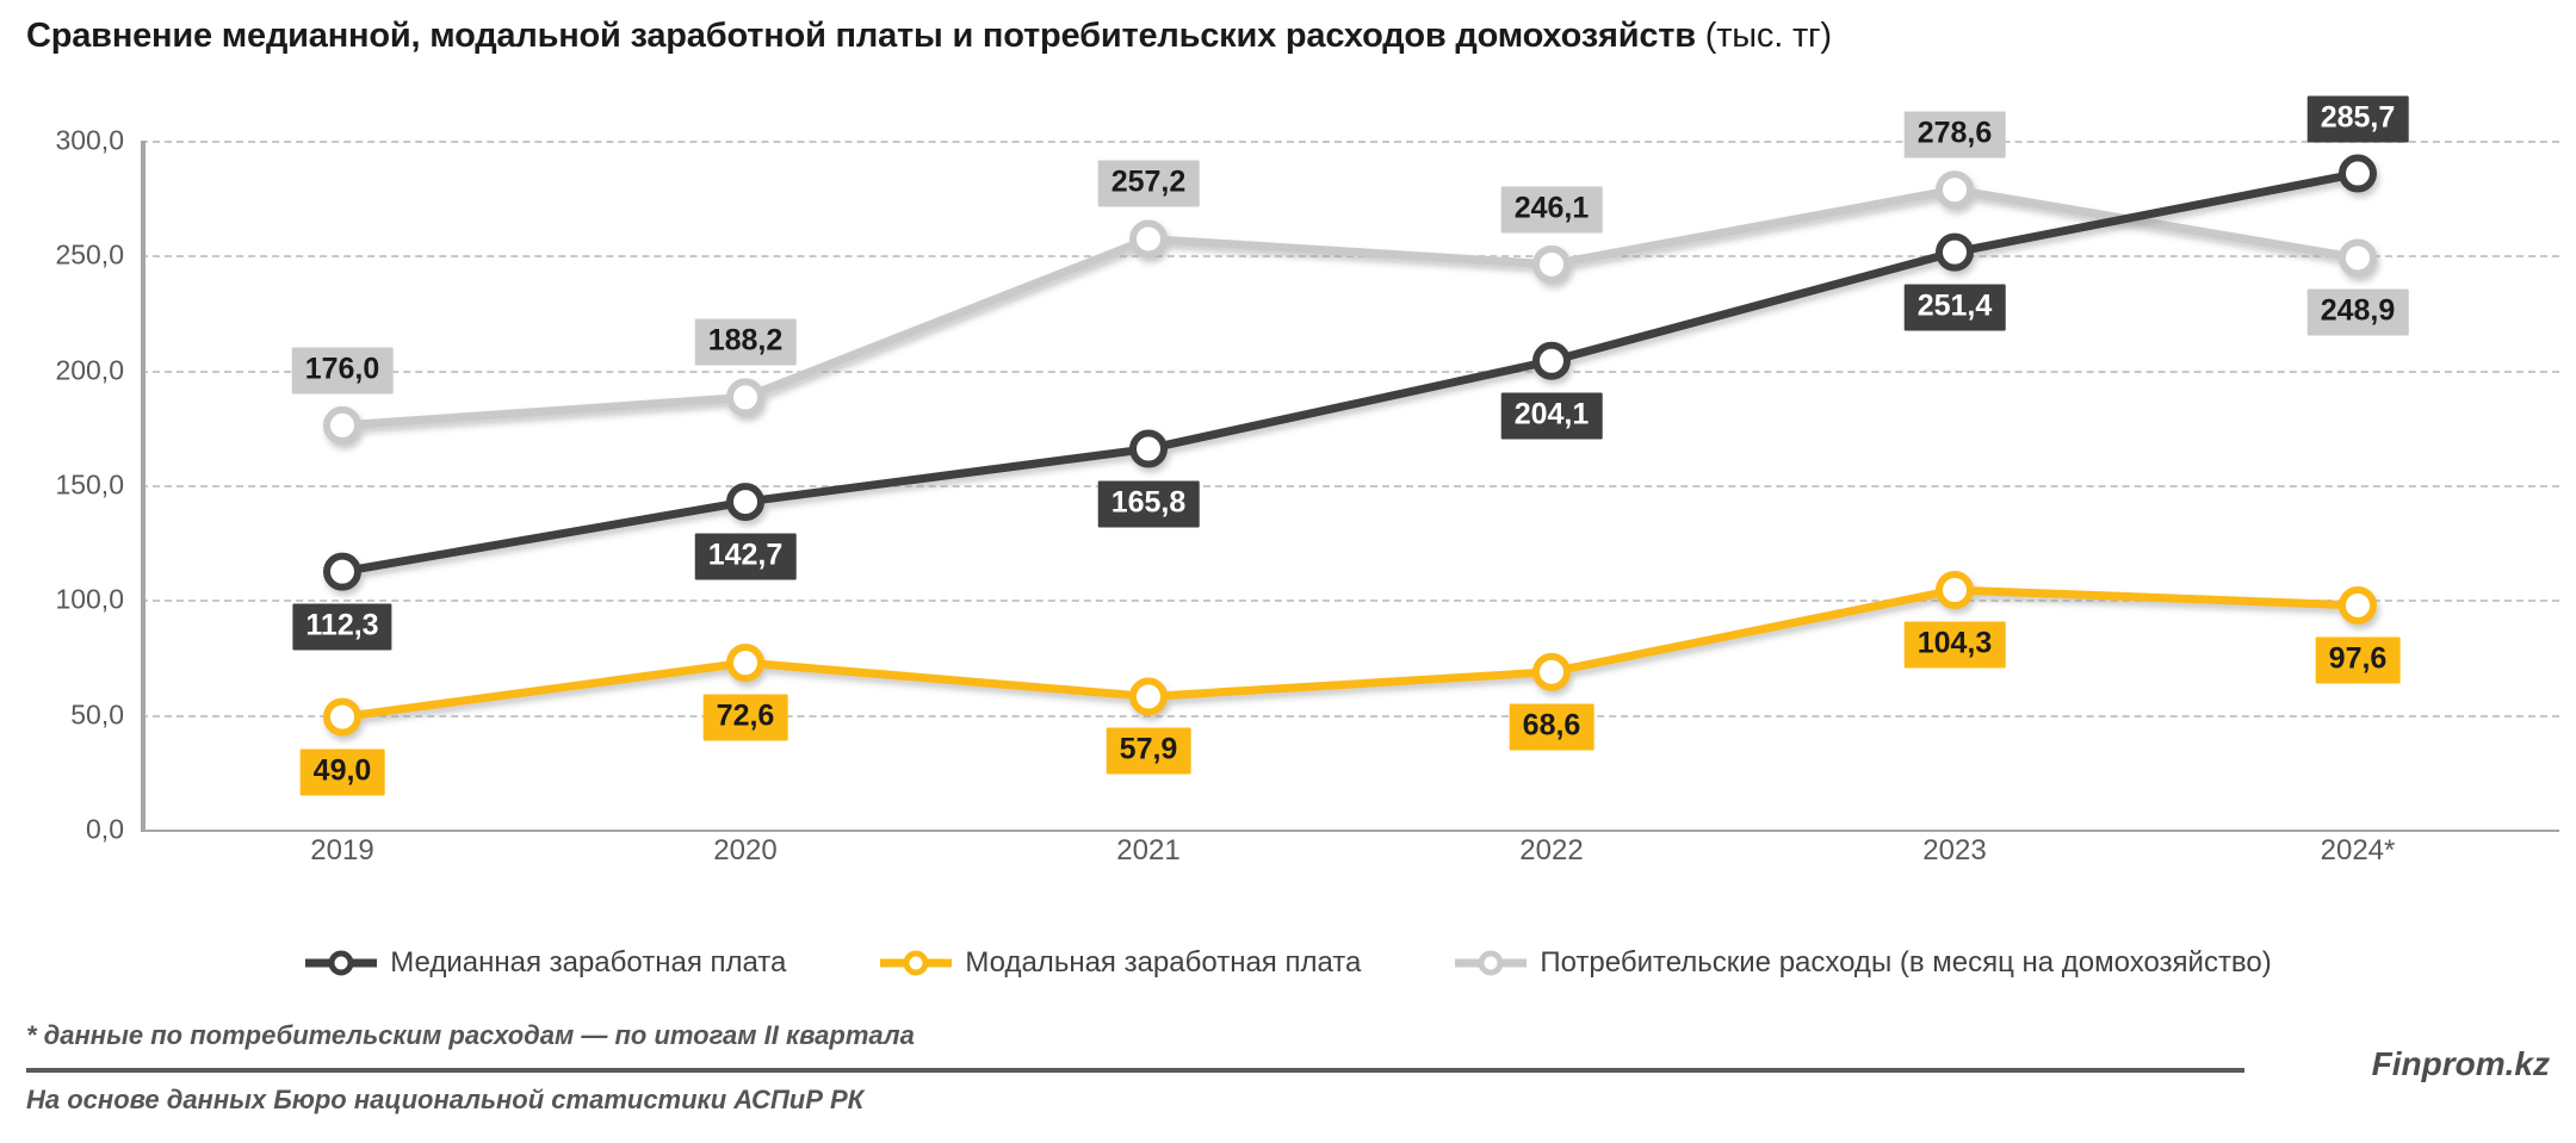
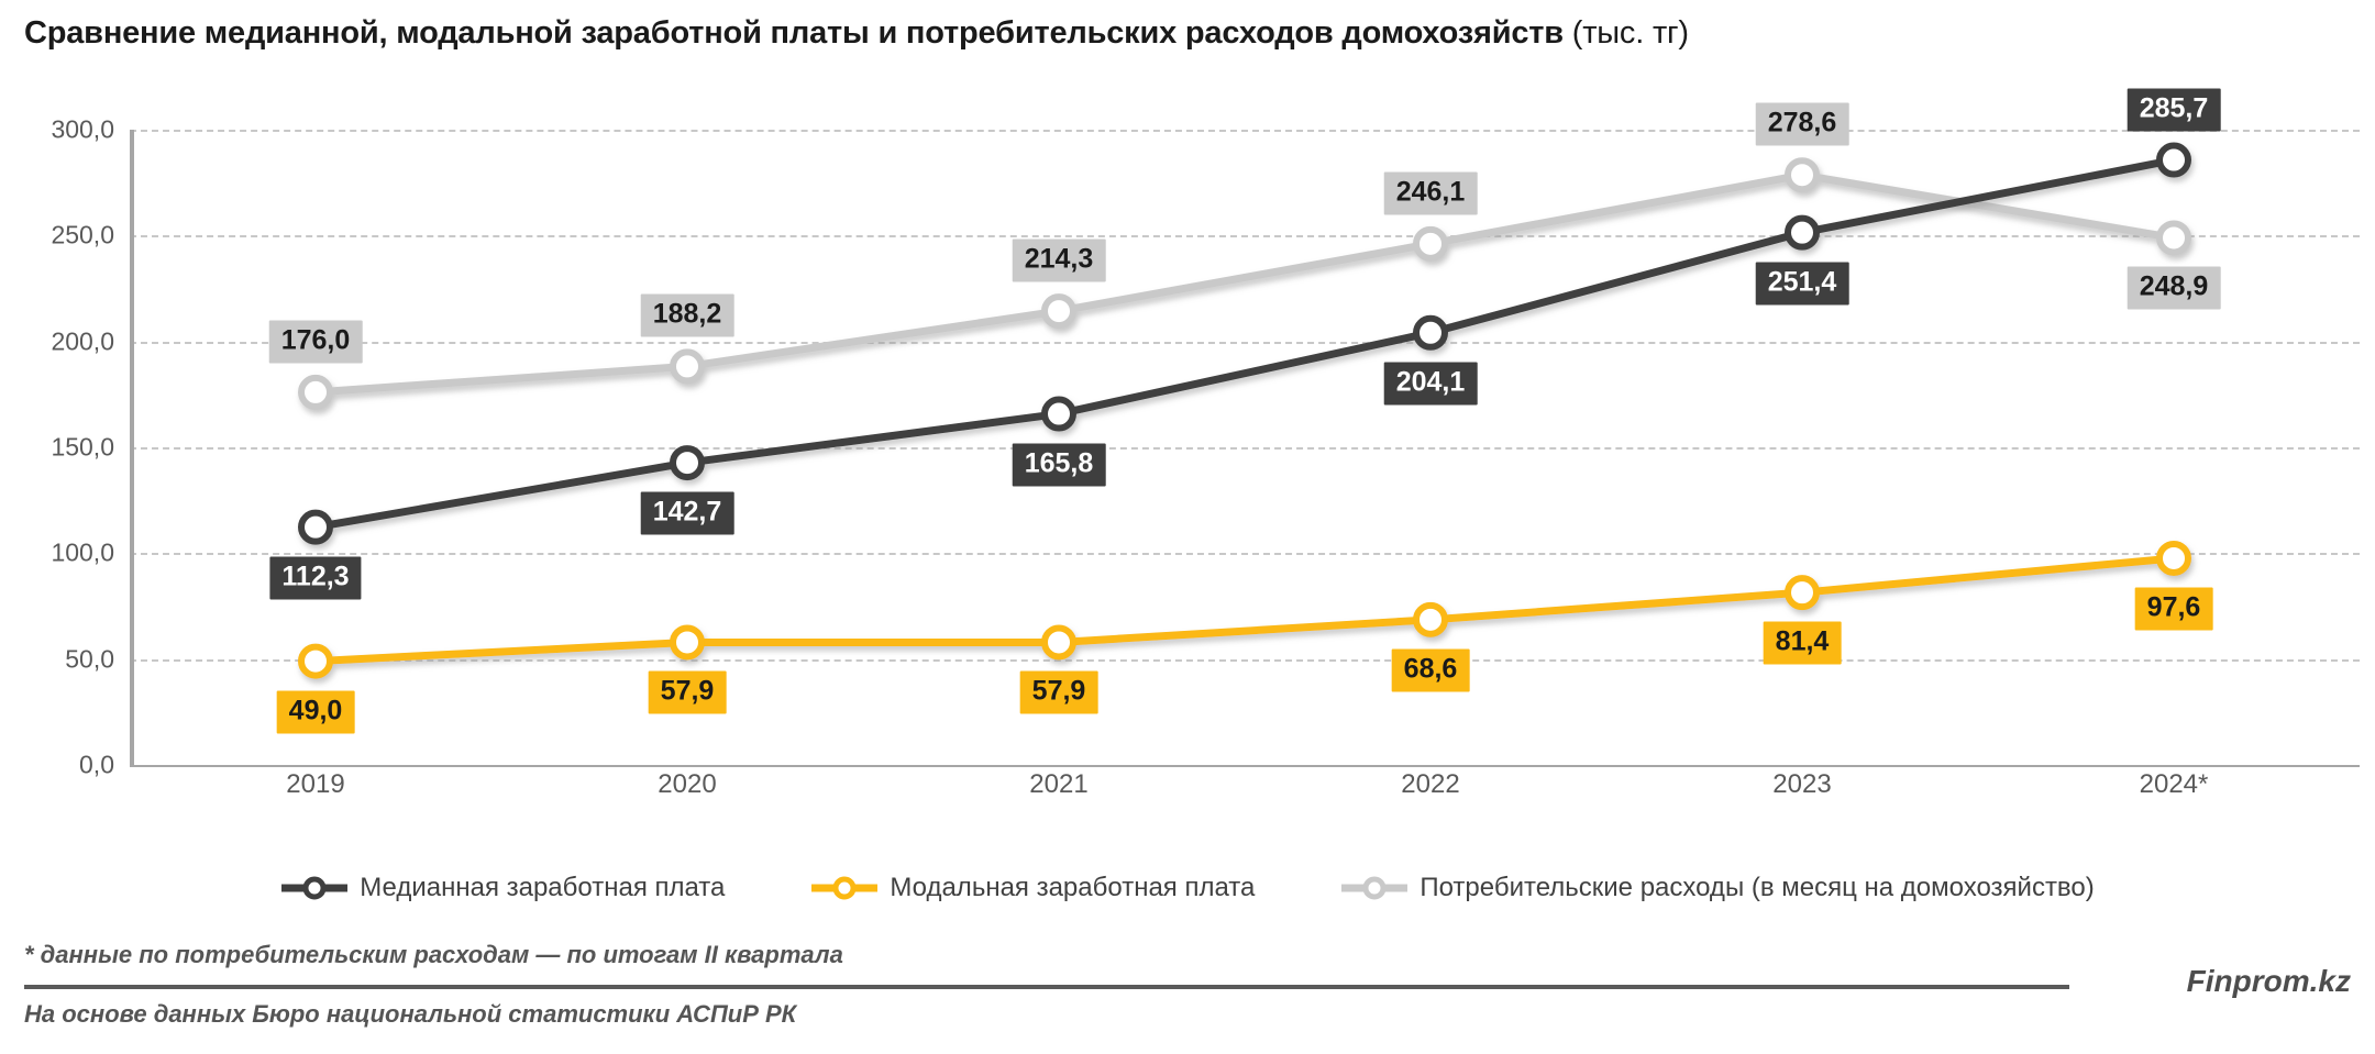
Модальная заработная плата/2020: 72,6 -> 57,9
Потребительские расходы (в месяц на домохозяйство)/2021: 257,2 -> 214,3
Модальная заработная плата/2023: 104,3 -> 81,4
